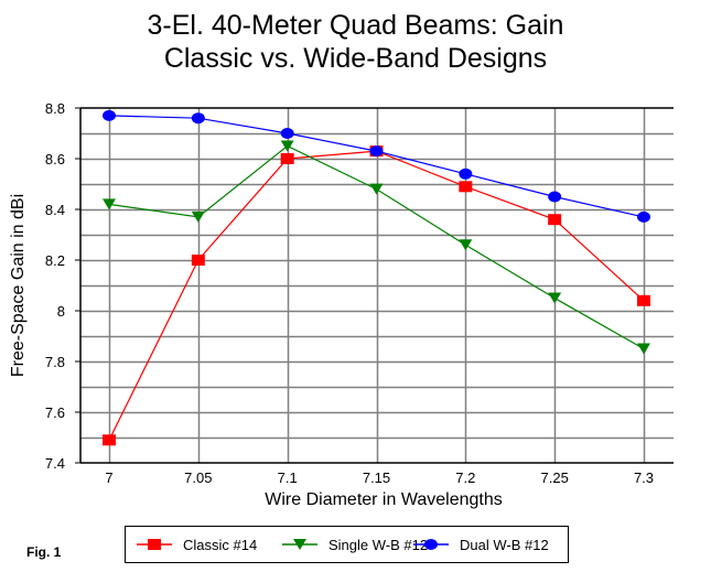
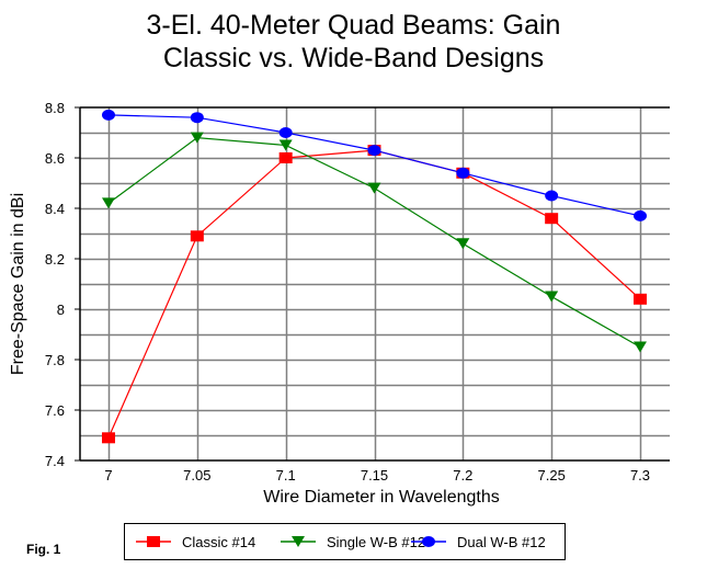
Classic #14/7.05: 8.20 -> 8.29
Single W-B #12/7.05: 8.37 -> 8.68
Classic #14/7.2: 8.49 -> 8.54
